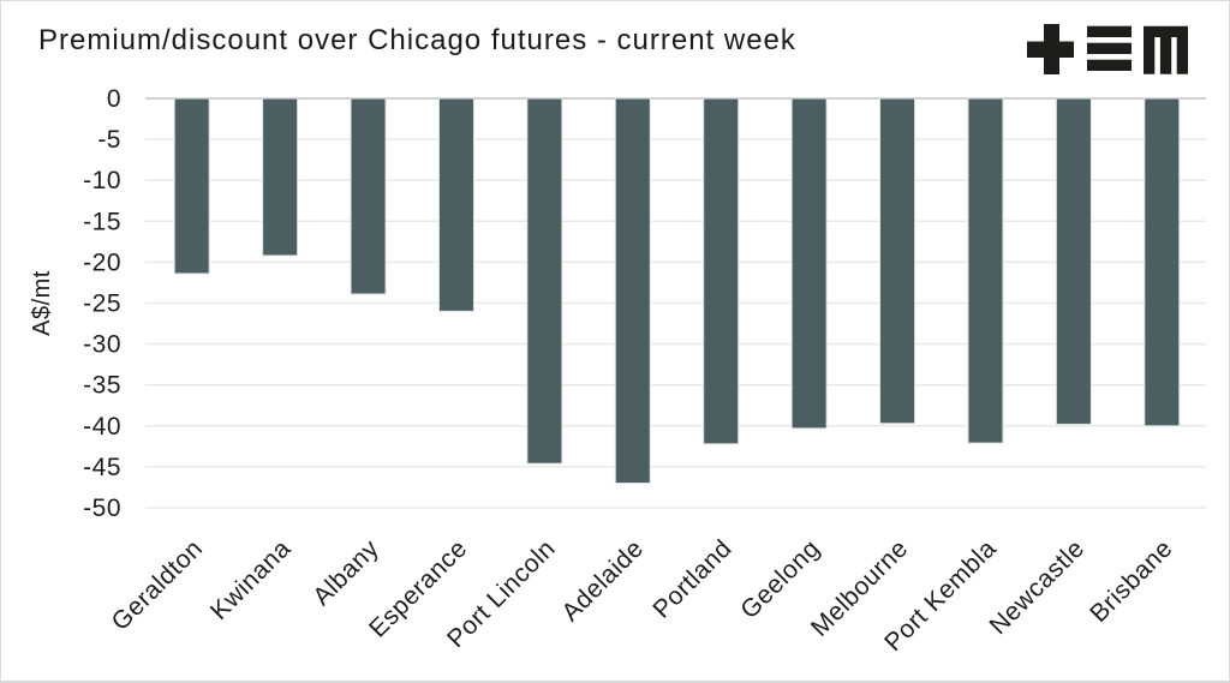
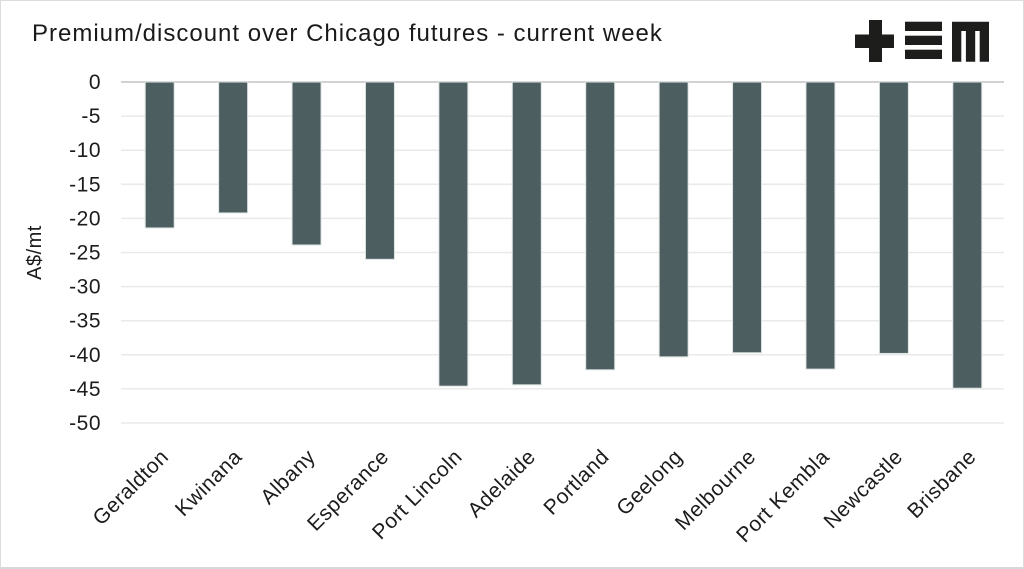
Adelaide: -47 -> -44
Brisbane: -40 -> -45
